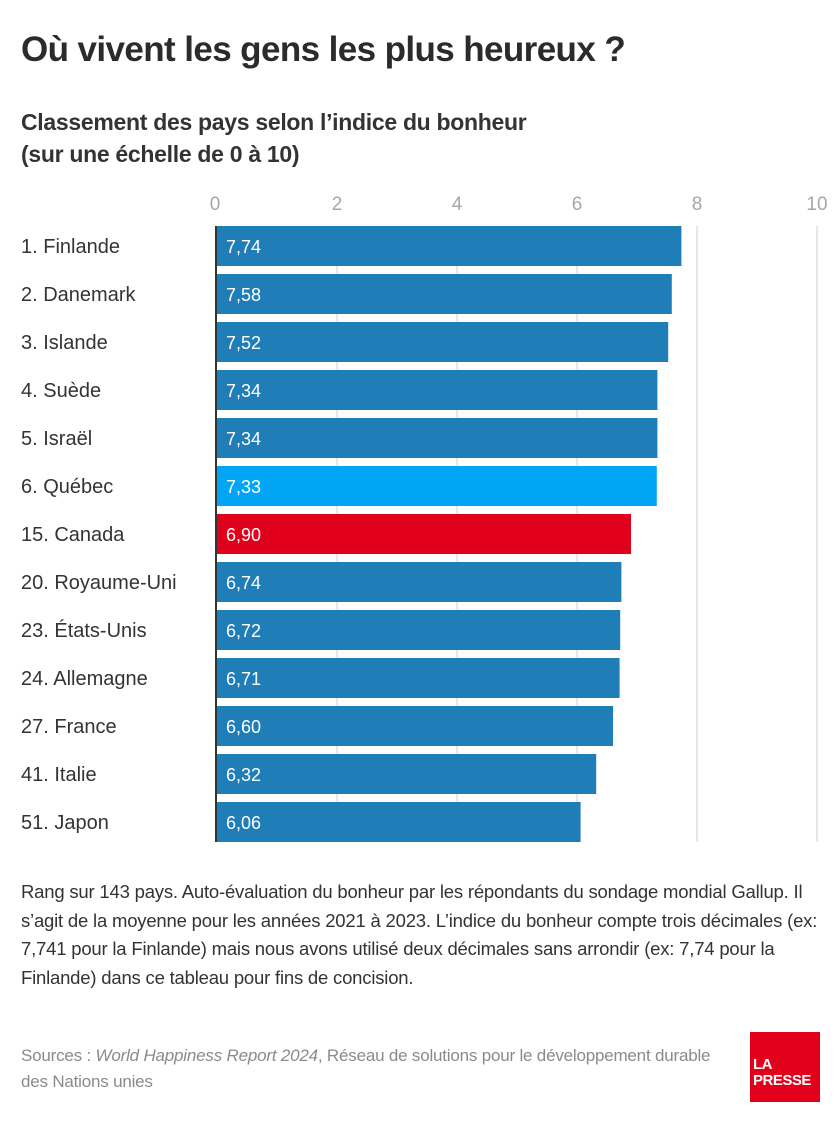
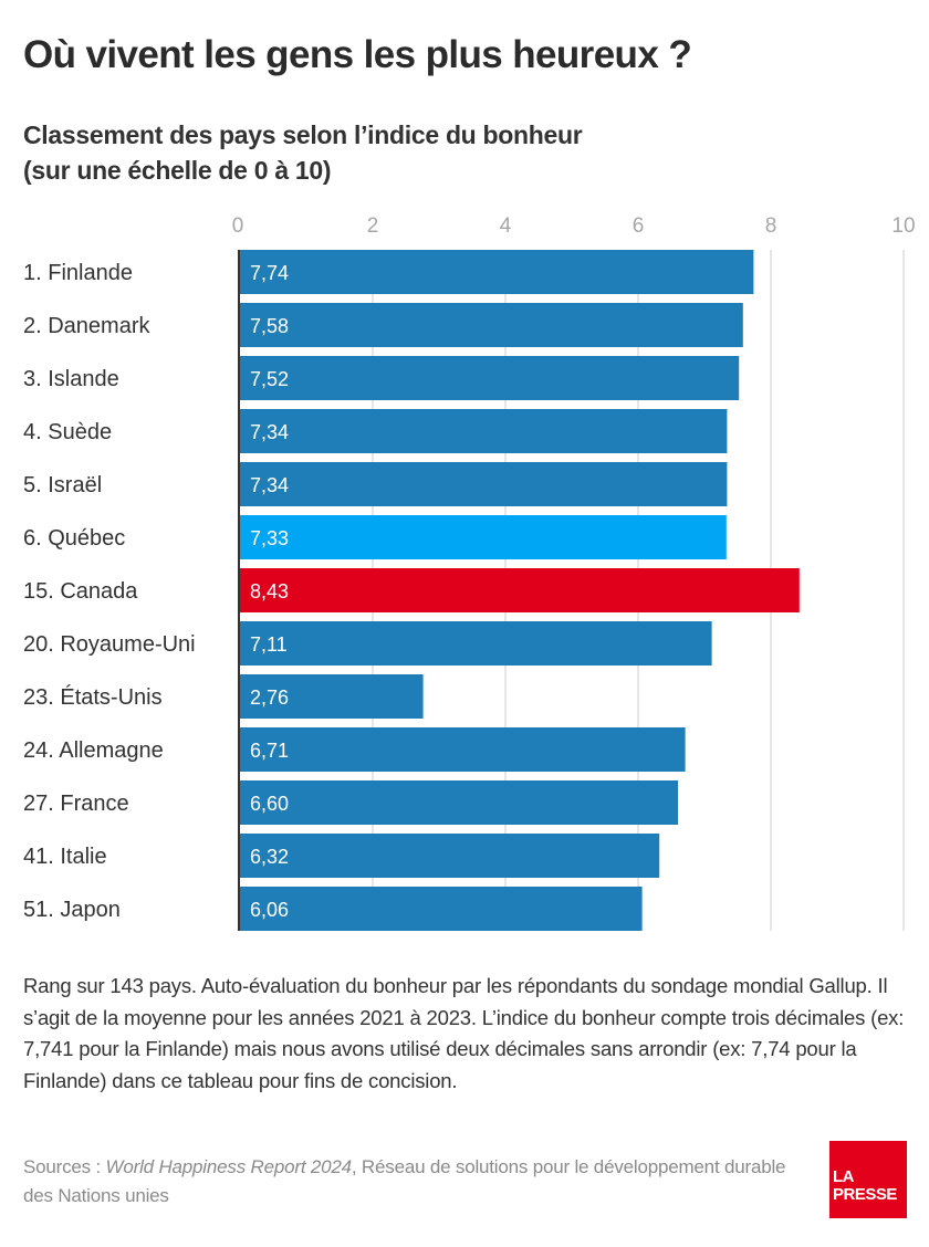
15. Canada: 6,90 -> 8,43
20. Royaume-Uni: 6,74 -> 7,11
23. États-Unis: 6,72 -> 2,76
